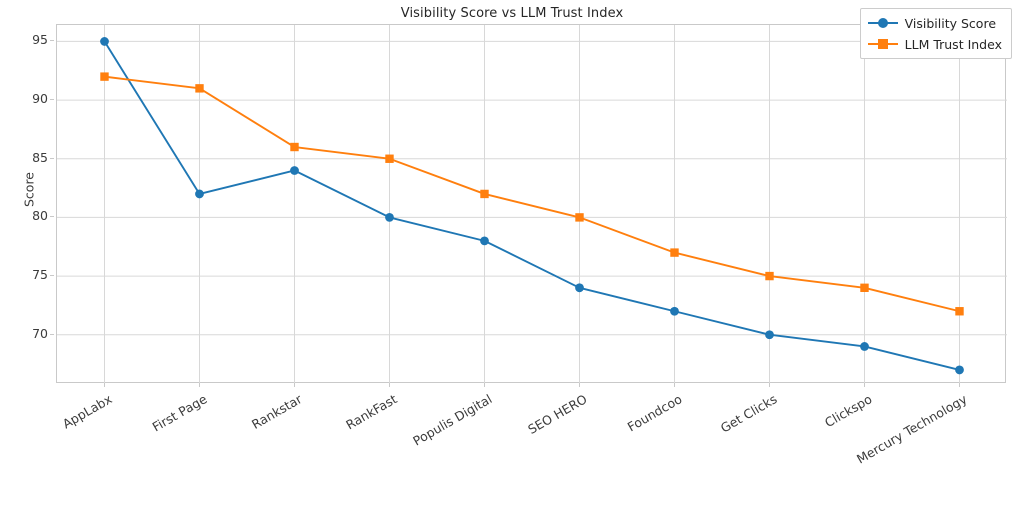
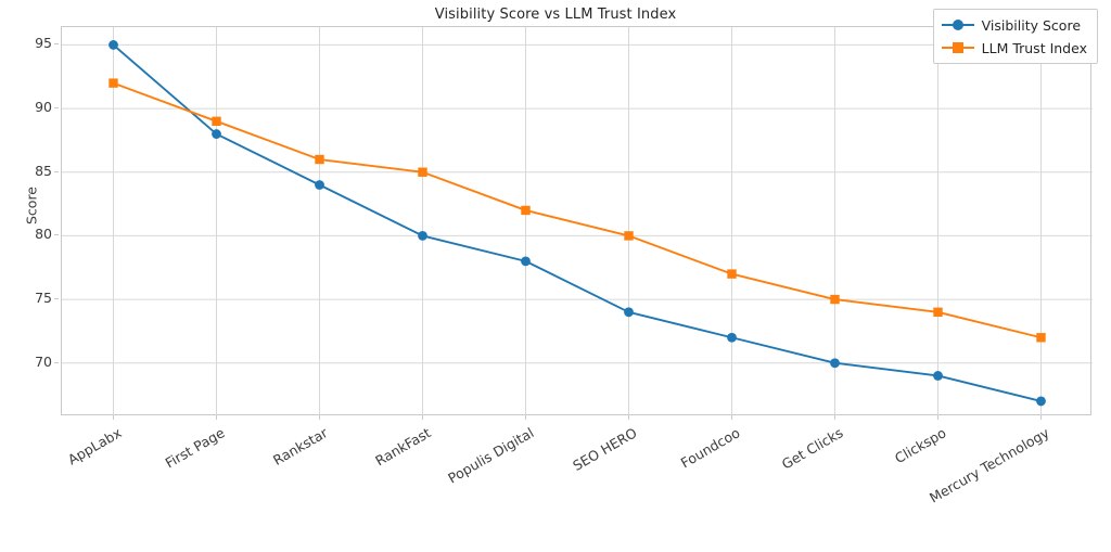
Visibility Score/First Page: 82 -> 88
LLM Trust Index/First Page: 91 -> 89
